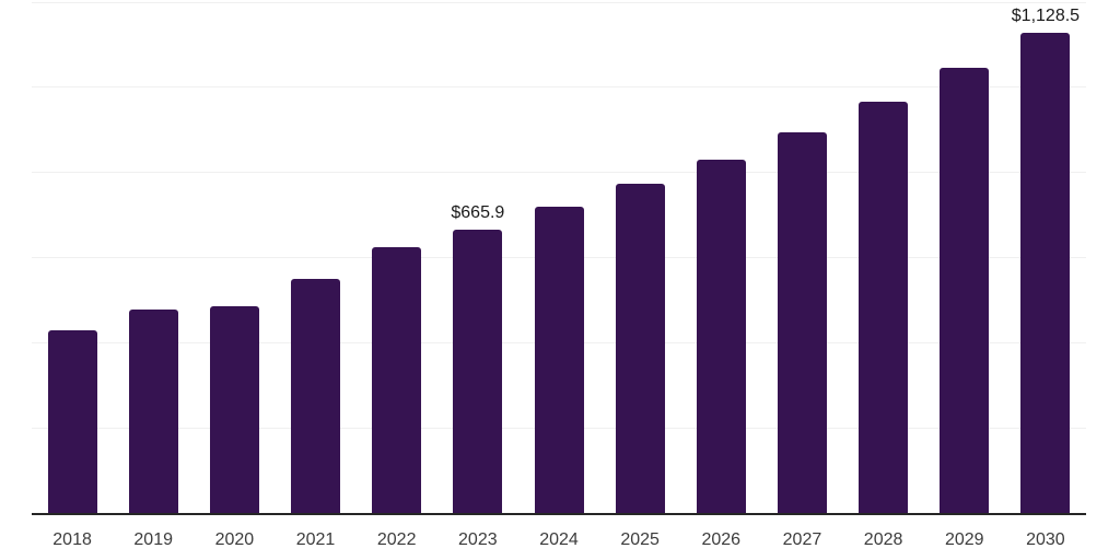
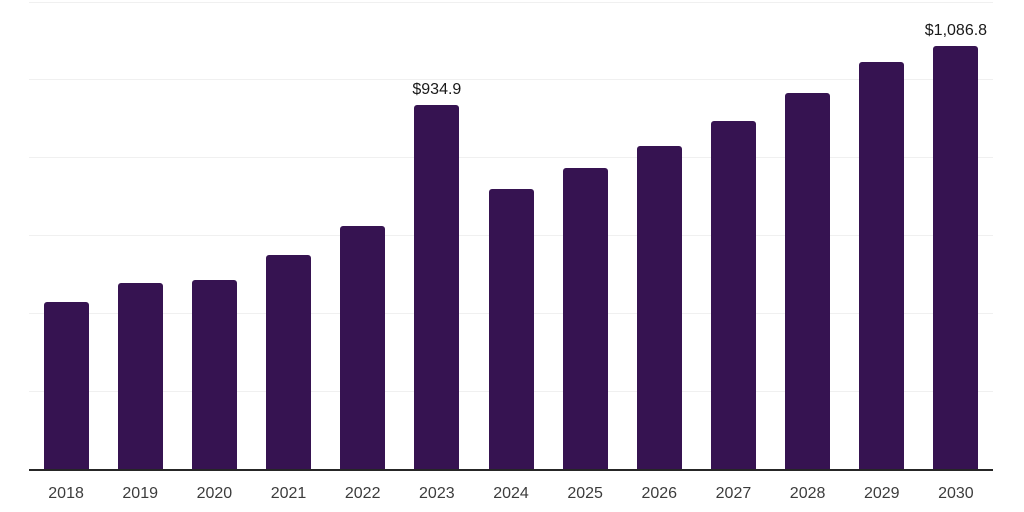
2023: $665.9 -> $934.9
2030: $1,128.5 -> $1,086.8
